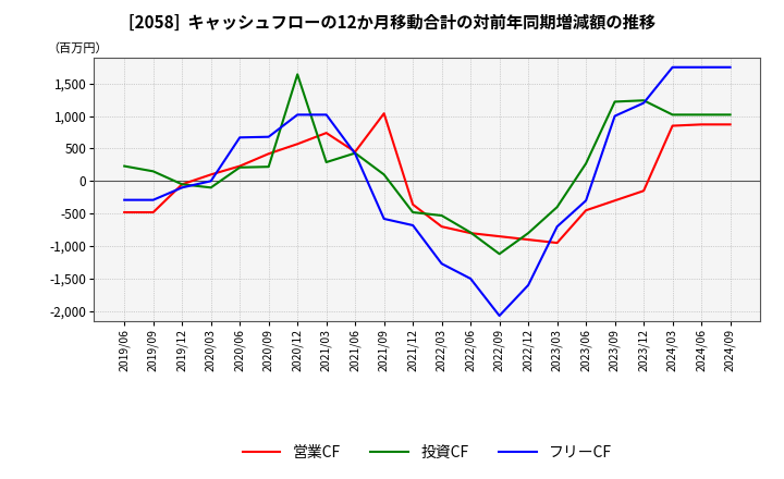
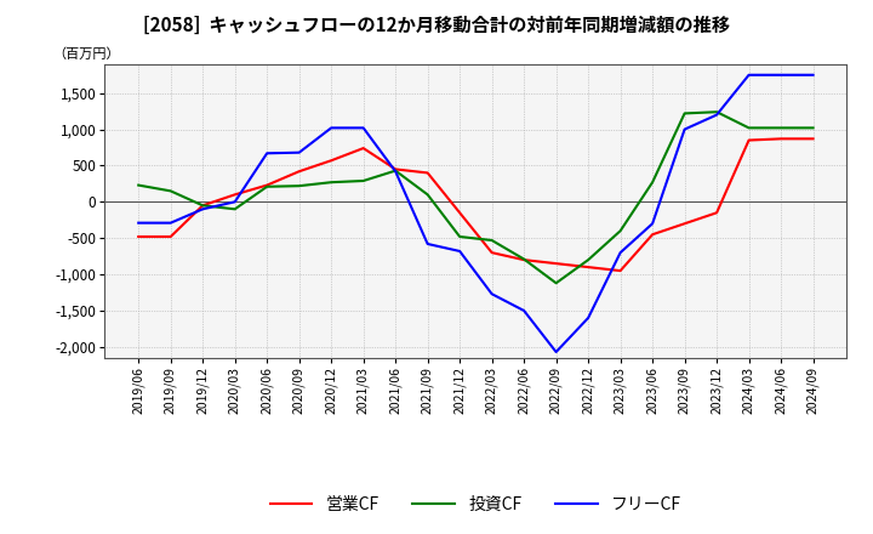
投資CF/2020/12: 1,640 -> 270
営業CF/2021/09: 1,040 -> 400
営業CF/2021/12: -360 -> -150
